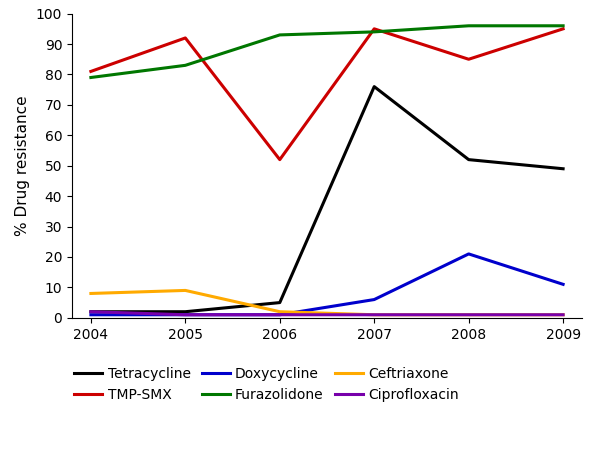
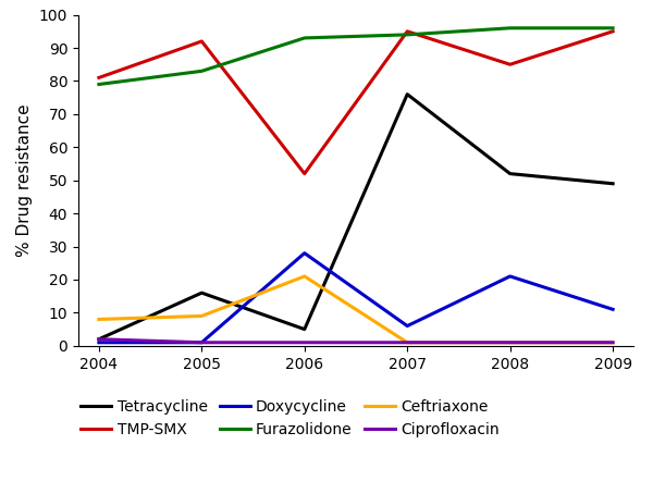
Tetracycline/2005: 2 -> 16
Doxycycline/2006: 1 -> 28
Ceftriaxone/2006: 2 -> 21
